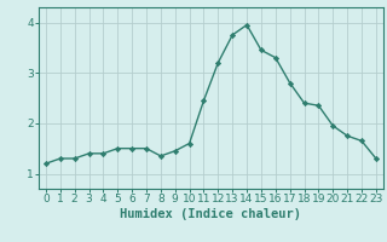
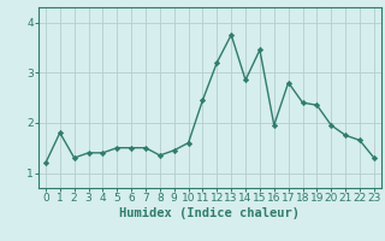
1: 1.30 -> 1.80
14: 3.95 -> 2.85
16: 3.30 -> 1.95
